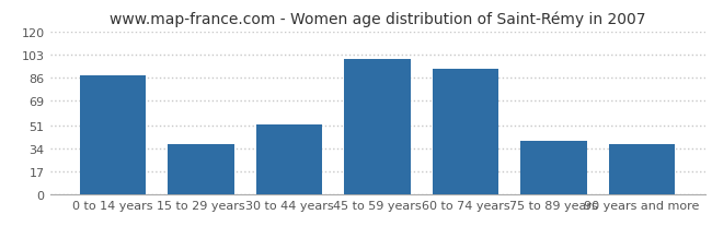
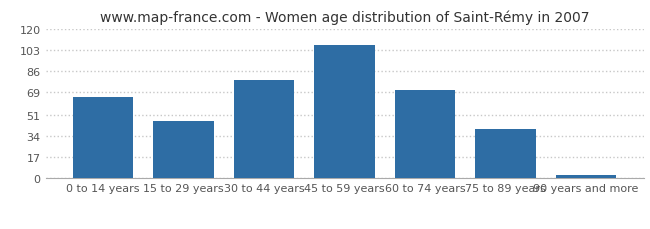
0 to 14 years: 88 -> 65
15 to 29 years: 37 -> 46
30 to 44 years: 52 -> 79
45 to 59 years: 100 -> 107
60 to 74 years: 93 -> 71
90 years and more: 37 -> 3
